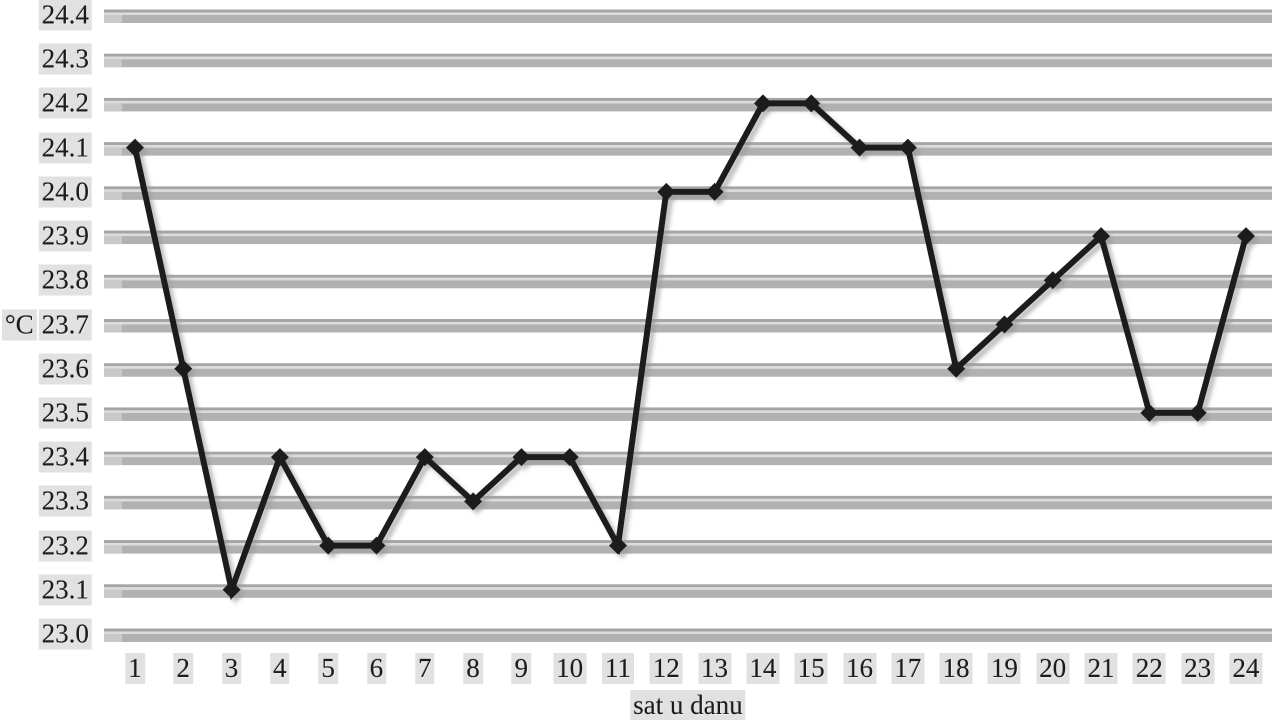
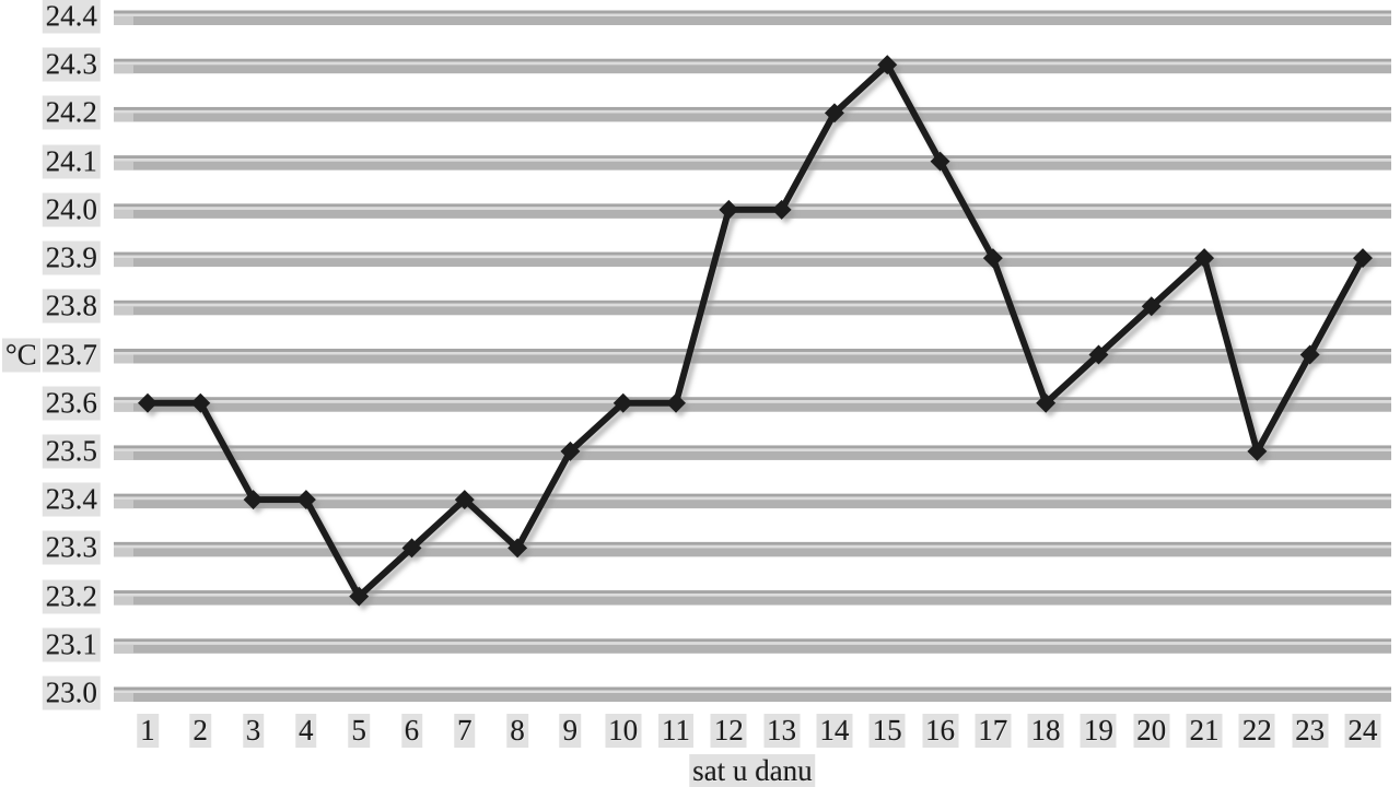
1: 24.1 -> 23.6
3: 23.1 -> 23.4
6: 23.2 -> 23.3
9: 23.4 -> 23.5
10: 23.4 -> 23.6
11: 23.2 -> 23.6
15: 24.2 -> 24.3
17: 24.1 -> 23.9
23: 23.5 -> 23.7
